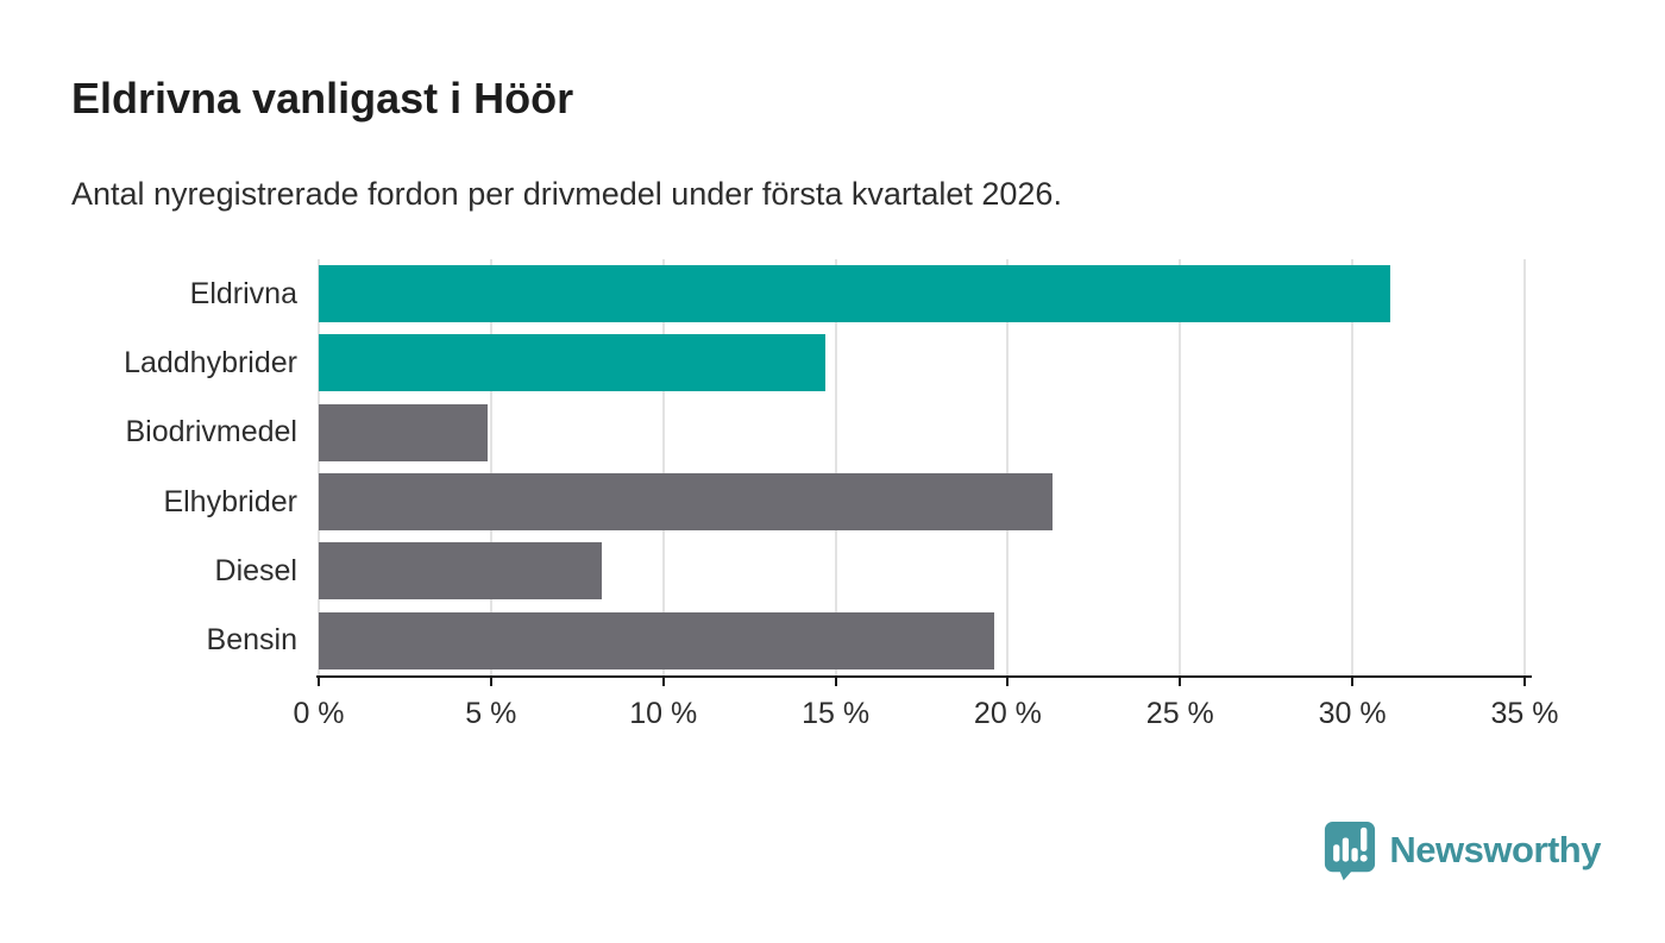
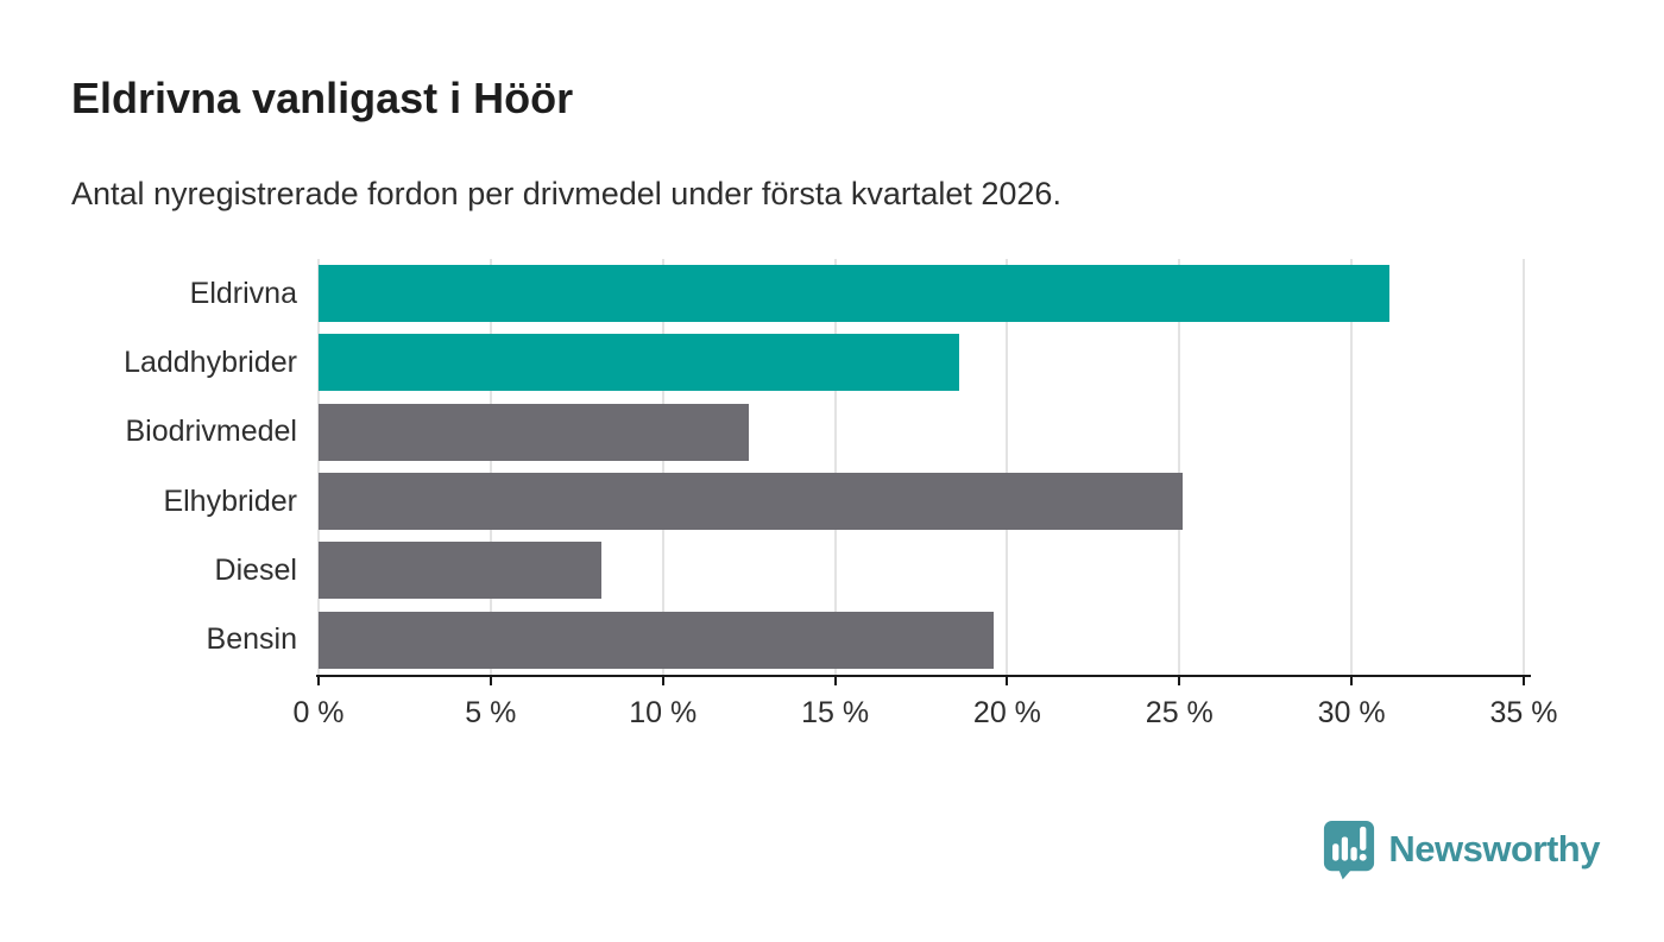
Laddhybrider: 14.7% -> 18.6%
Biodrivmedel: 4.9% -> 12.5%
Elhybrider: 21.3% -> 25.1%
